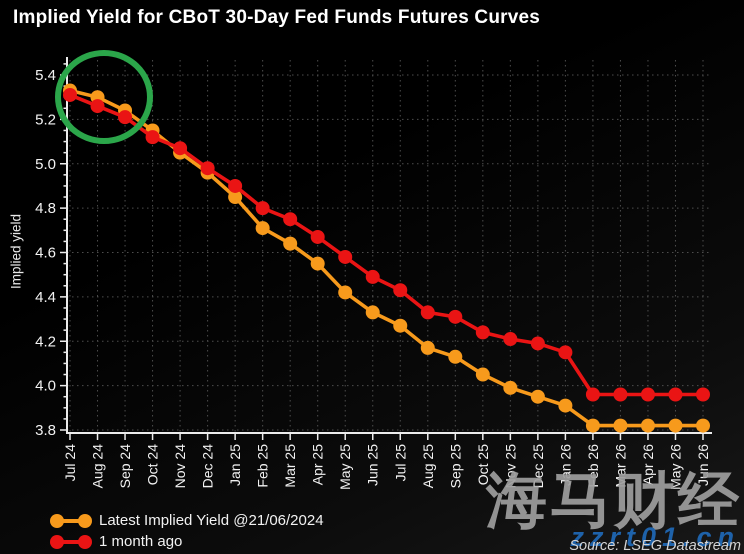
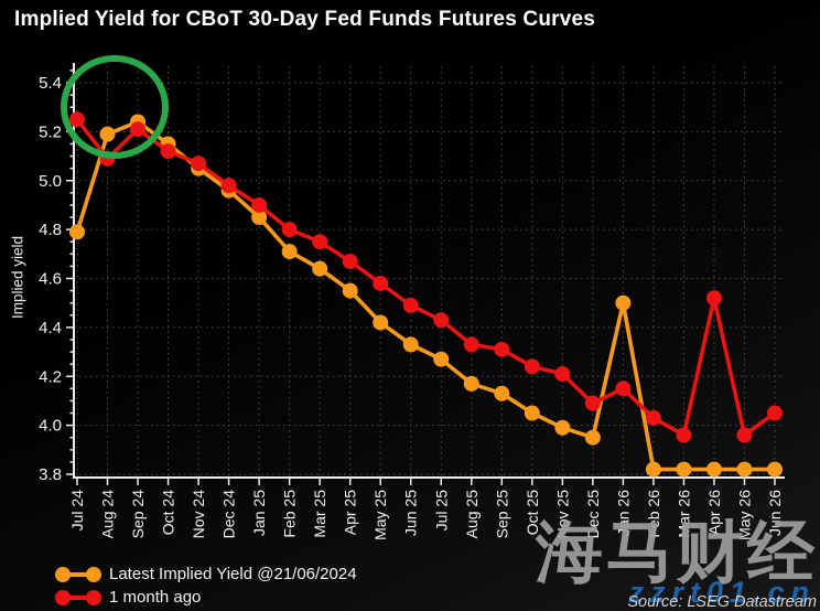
Latest Implied Yield @21/06/2024/Jul 24: 5.33 -> 4.79
1 month ago/Jul 24: 5.31 -> 5.25
Latest Implied Yield @21/06/2024/Aug 24: 5.30 -> 5.19
1 month ago/Aug 24: 5.26 -> 5.09
1 month ago/Dec 25: 4.19 -> 4.09
Latest Implied Yield @21/06/2024/Jan 26: 3.91 -> 4.50
1 month ago/Feb 26: 3.96 -> 4.03
1 month ago/Apr 26: 3.96 -> 4.52
1 month ago/Jun 26: 3.96 -> 4.05
